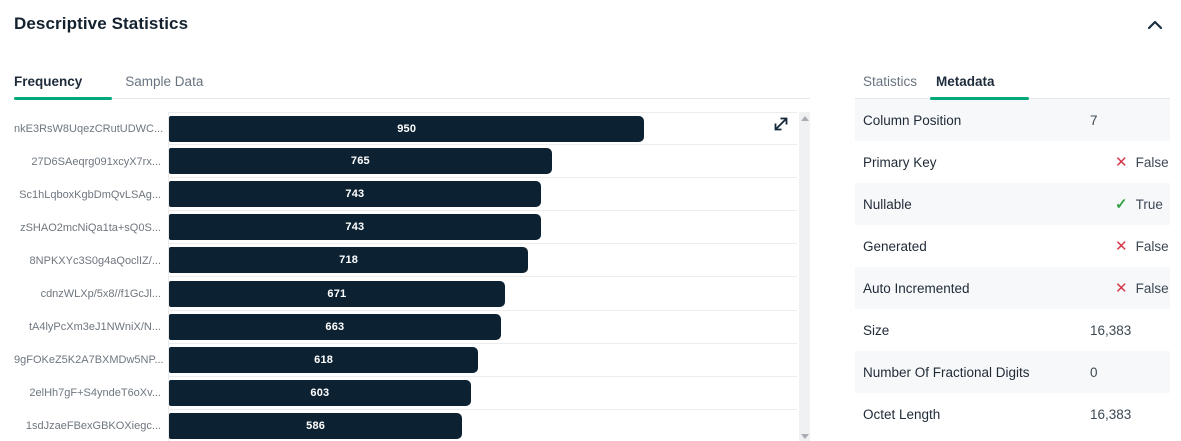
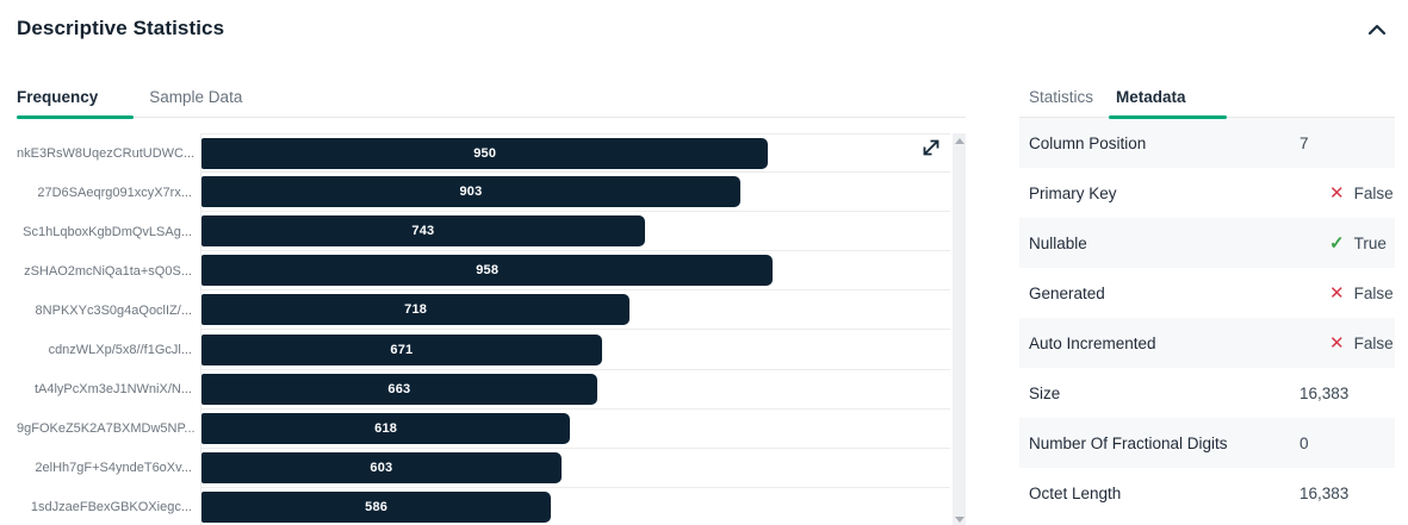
27D6SAeqrg091xcyX7rx...: 765 -> 903
zSHAO2mcNiQa1ta+sQ0S...: 743 -> 958
